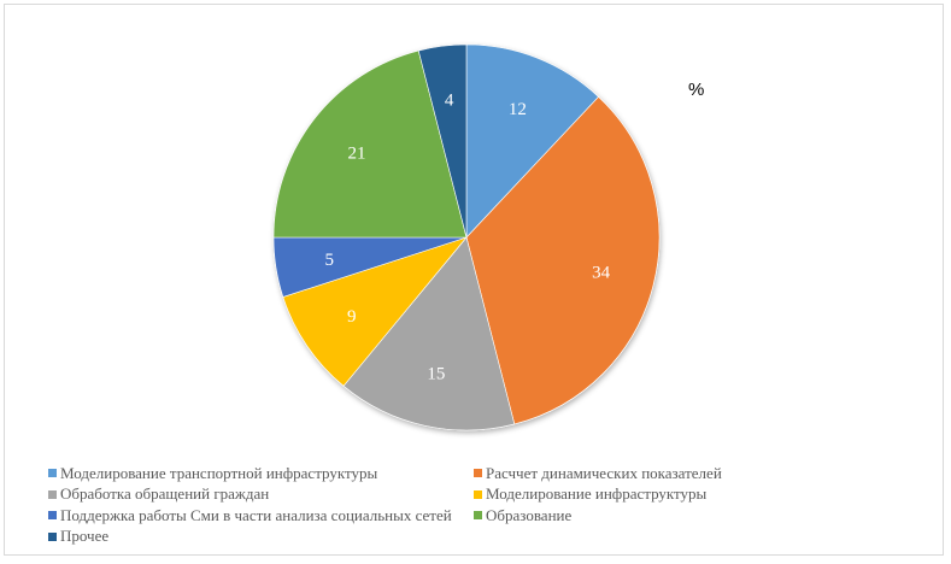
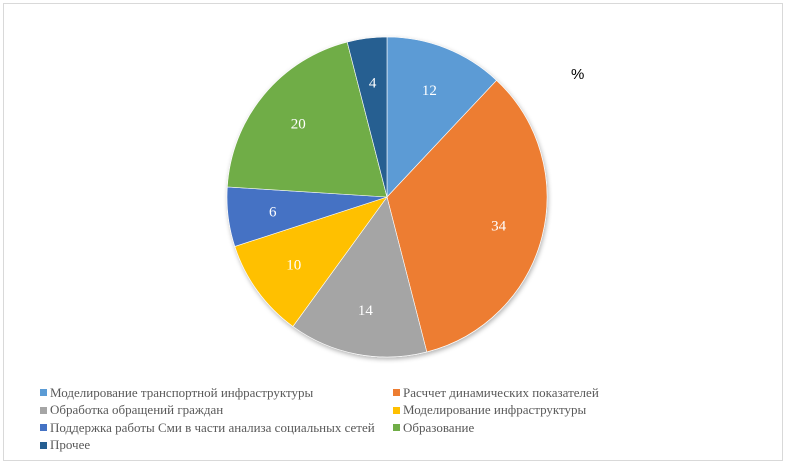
Обработка обращений граждан: 15 -> 14
Моделирование инфраструктуры: 9 -> 10
Поддержка работы Сми в части анализа социальных сетей: 5 -> 6
Образование: 21 -> 20
